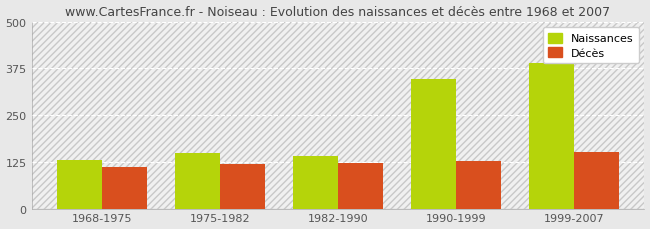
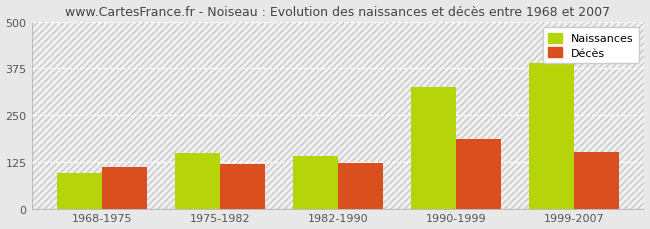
Naissances/1968-1975: 130 -> 95
Naissances/1990-1999: 345 -> 325
Décès/1990-1999: 128 -> 185
